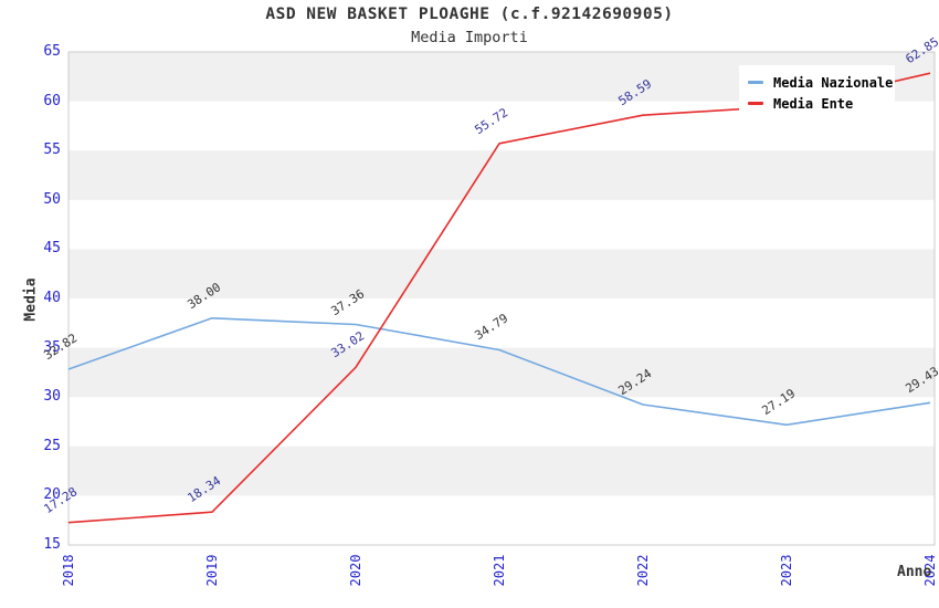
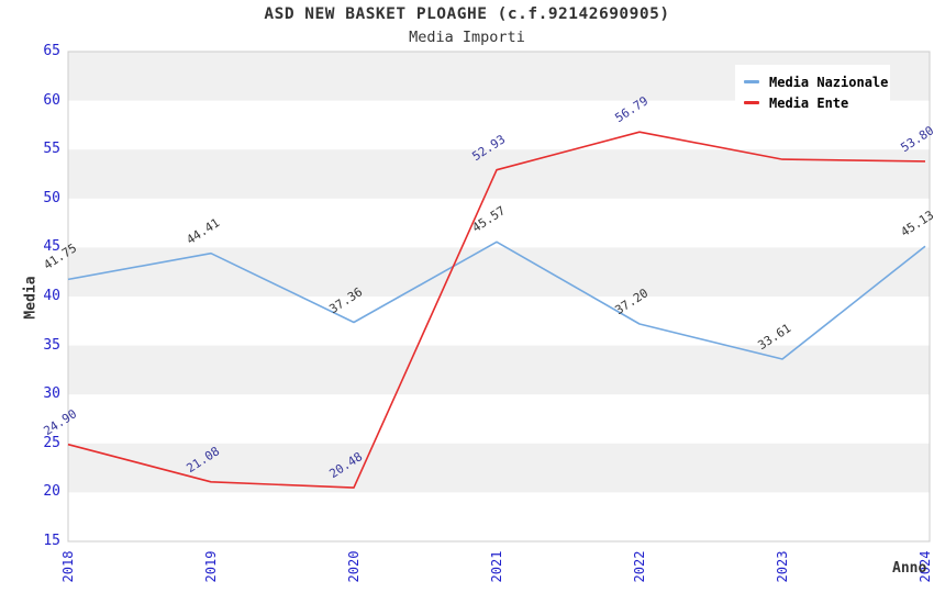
Media Nazionale/2018: 32.82 -> 41.75
Media Ente/2018: 17.28 -> 24.90
Media Nazionale/2019: 38.00 -> 44.41
Media Ente/2019: 18.34 -> 21.08
Media Ente/2020: 33.02 -> 20.48
Media Nazionale/2021: 34.79 -> 45.57
Media Ente/2021: 55.72 -> 52.93
Media Nazionale/2022: 29.24 -> 37.20
Media Ente/2022: 58.59 -> 56.79
Media Nazionale/2023: 27.19 -> 33.61
Media Ente/2023: 60 -> 54
Media Nazionale/2024: 29.43 -> 45.13
Media Ente/2024: 62.85 -> 53.80
